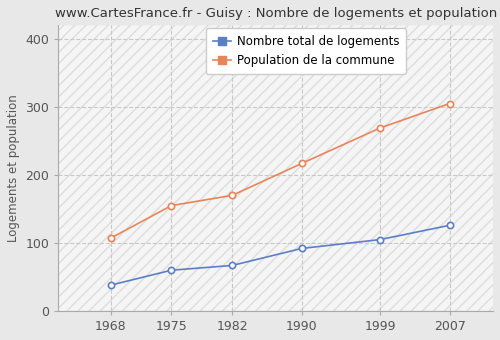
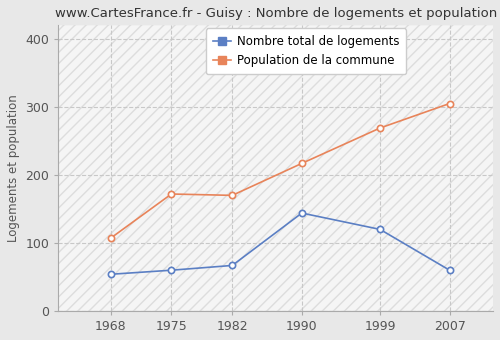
Nombre total de logements/1968: 38 -> 54
Population de la commune/1975: 155 -> 172
Nombre total de logements/1990: 92 -> 144
Nombre total de logements/1999: 105 -> 120
Nombre total de logements/2007: 126 -> 60
